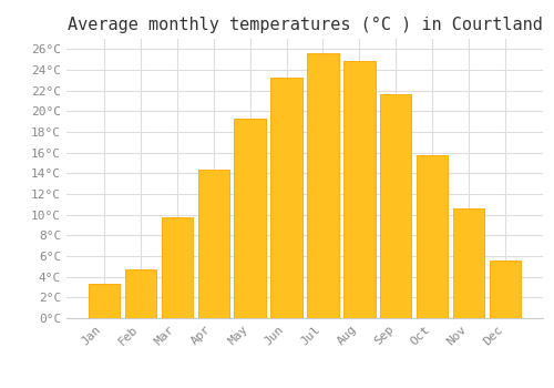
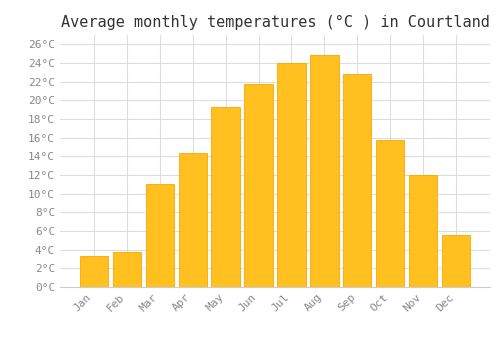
Feb: 4.7°C -> 3.8°C
Mar: 9.7°C -> 11.0°C
Jun: 23.3°C -> 21.8°C
Jul: 25.6°C -> 24.0°C
Sep: 21.6°C -> 22.8°C
Nov: 10.6°C -> 12.0°C
